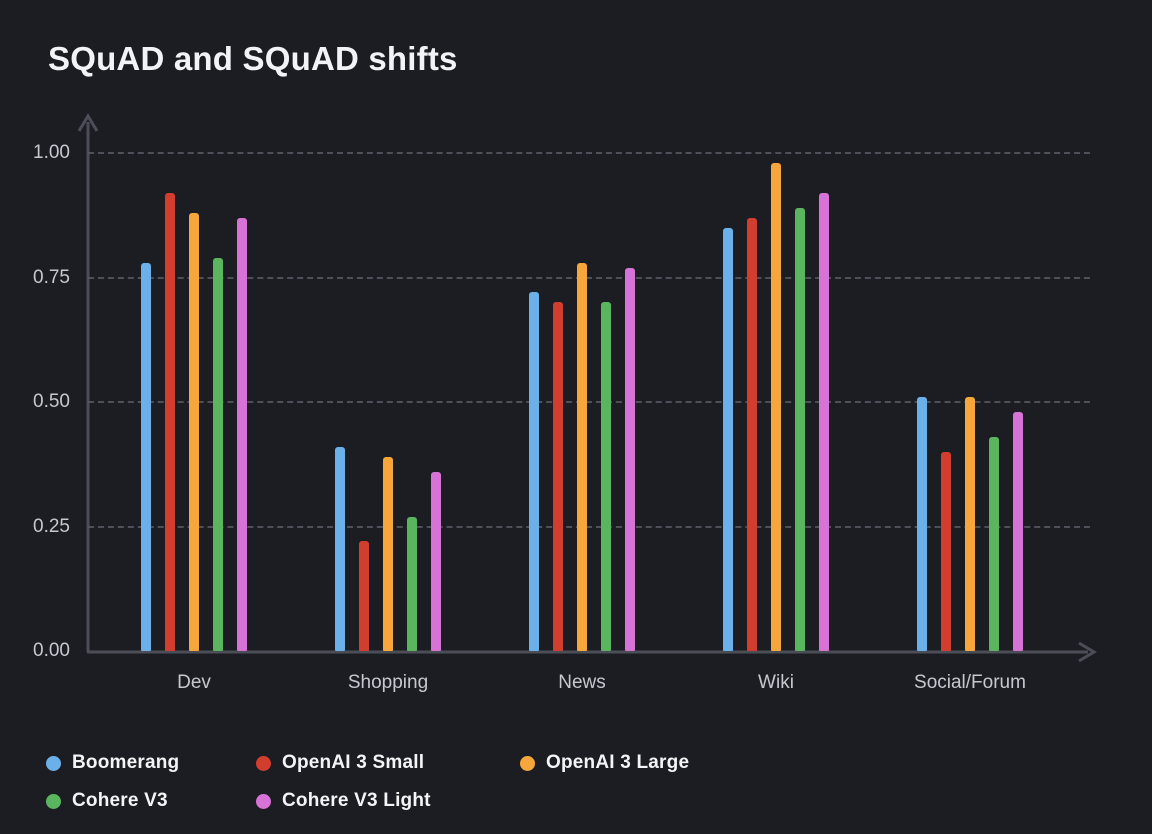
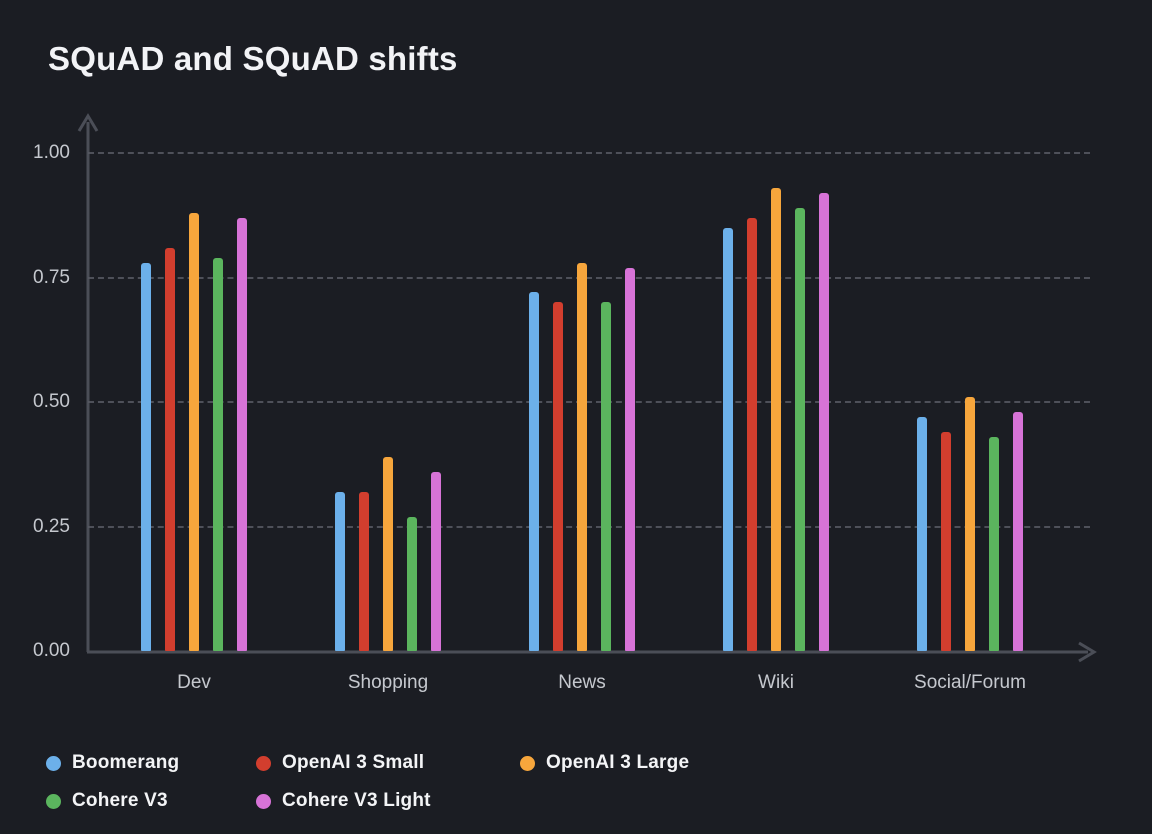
OpenAI 3 Small/Dev: 0.92 -> 0.81
Boomerang/Shopping: 0.41 -> 0.32
OpenAI 3 Small/Shopping: 0.22 -> 0.32
OpenAI 3 Large/Wiki: 0.98 -> 0.93
Boomerang/Social/Forum: 0.51 -> 0.47
OpenAI 3 Small/Social/Forum: 0.40 -> 0.44
